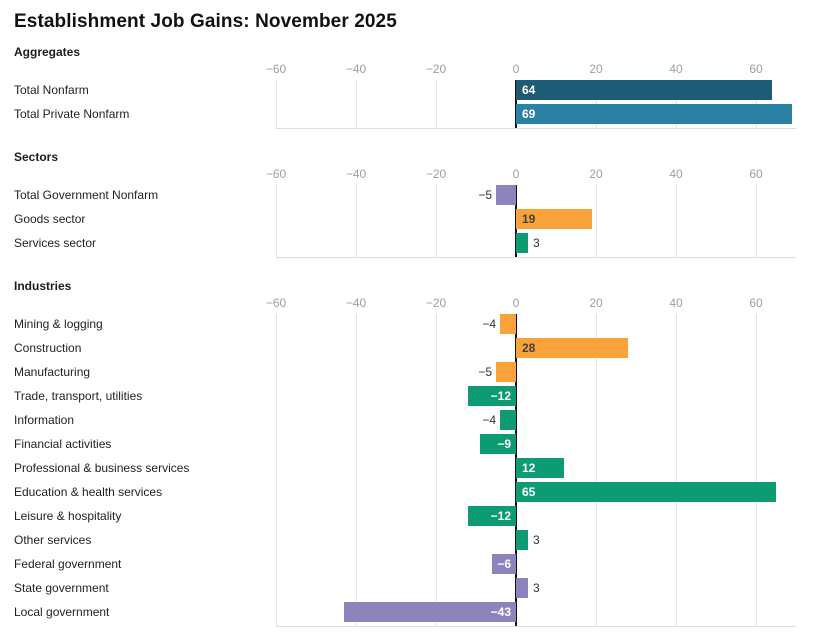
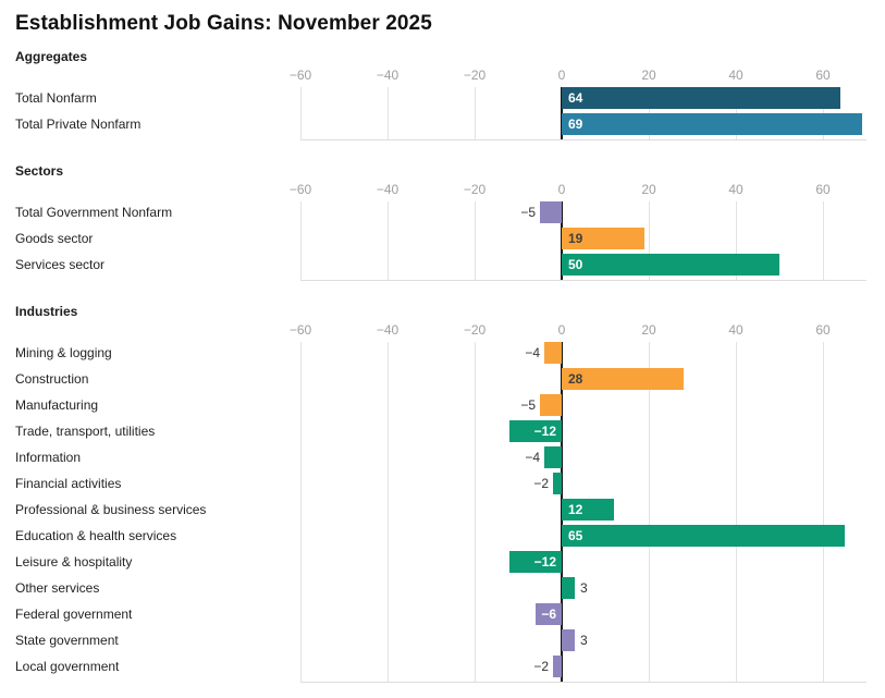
Sectors/Services sector: 3 -> 50
Industries/Financial activities: −9 -> −2
Industries/Local government: −43 -> −2
